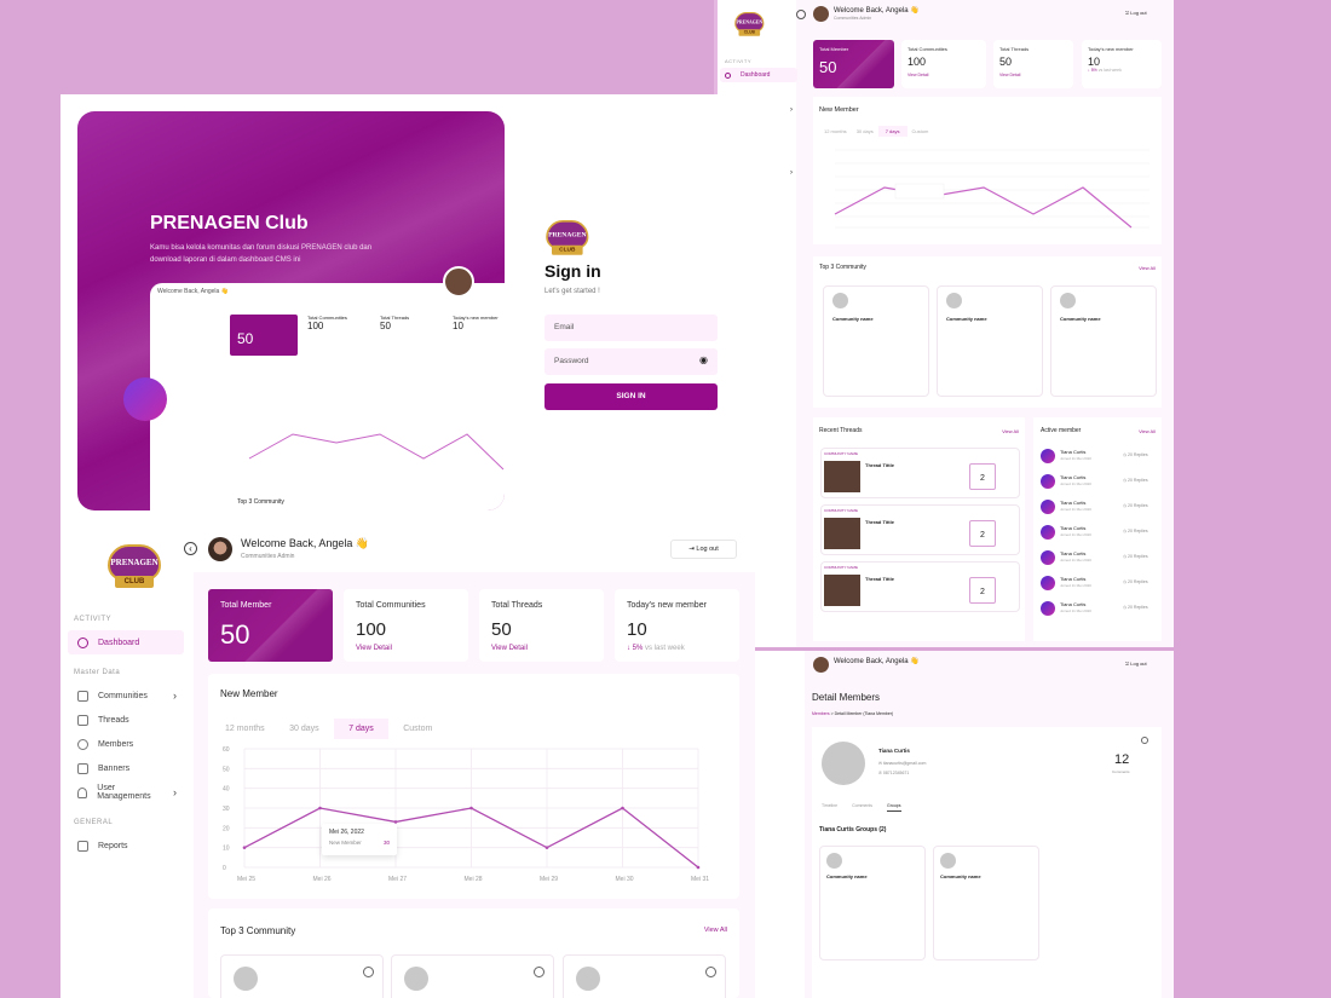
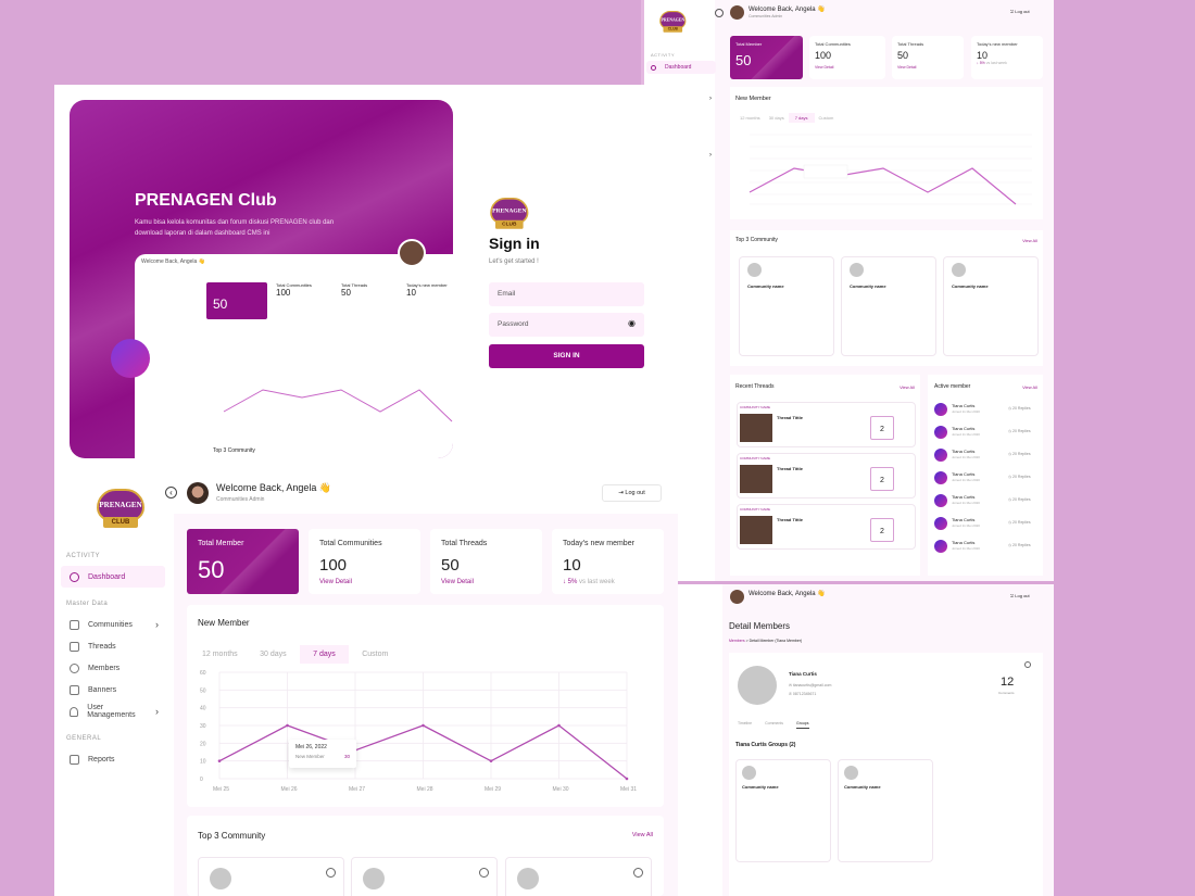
Mei 27: 23 -> 16
